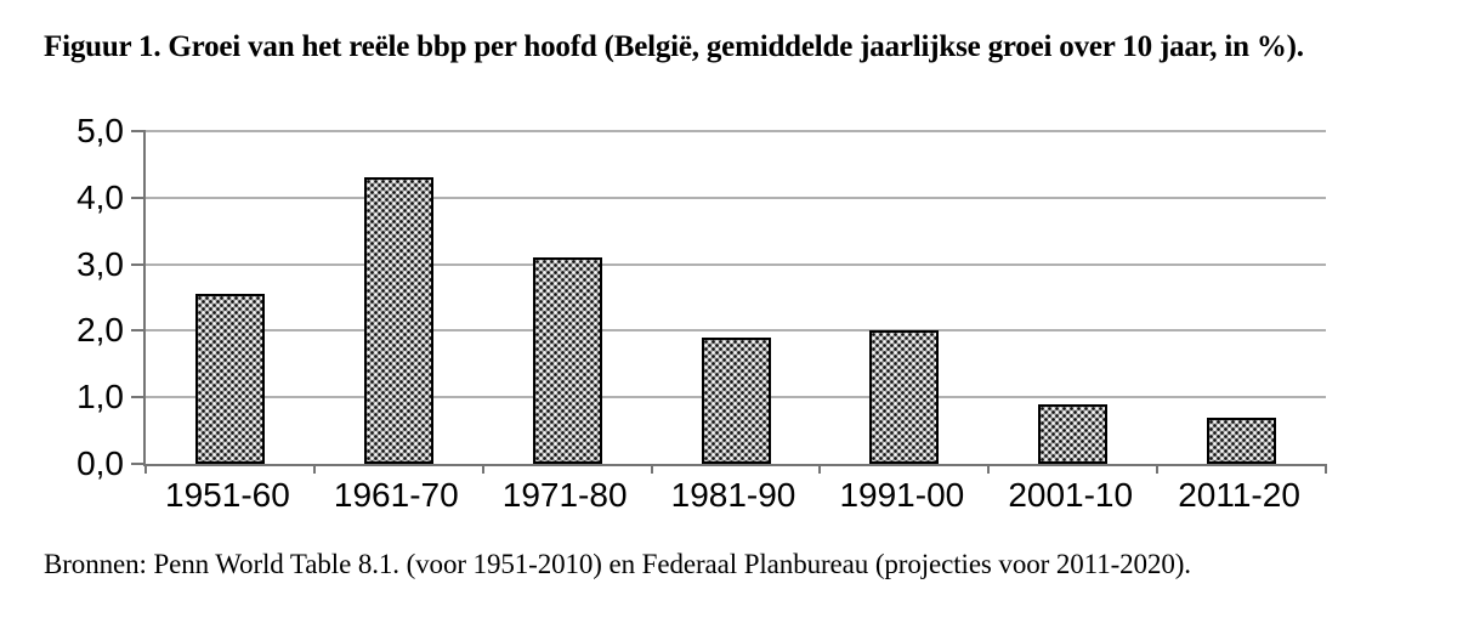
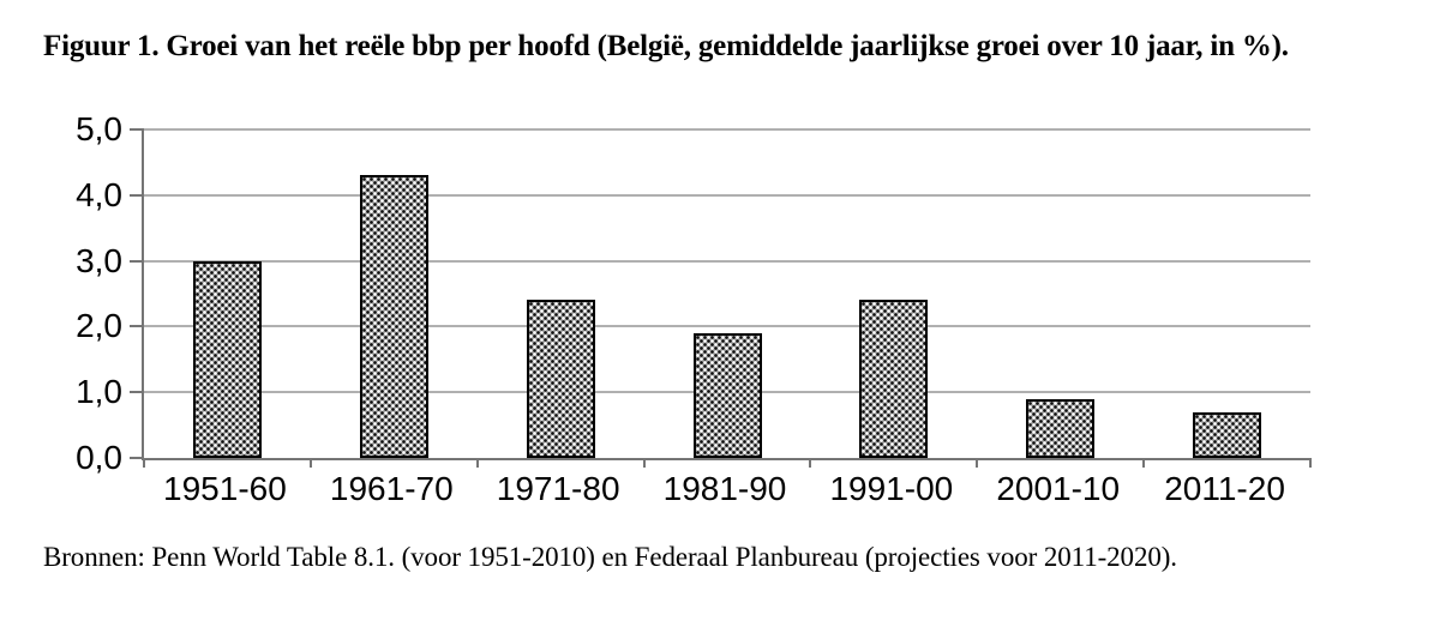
1951-60: 2,5 -> 3,0
1971-80: 3,1 -> 2,4
1991-00: 2,0 -> 2,4
